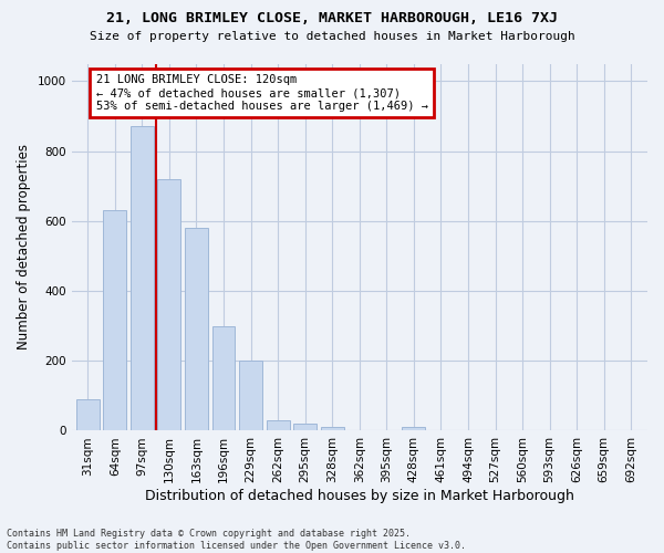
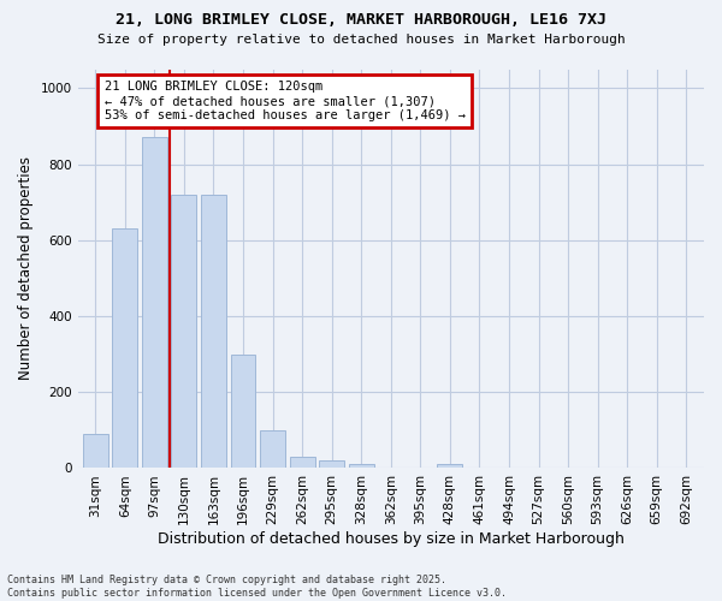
163sqm: 580 -> 720
229sqm: 200 -> 100
